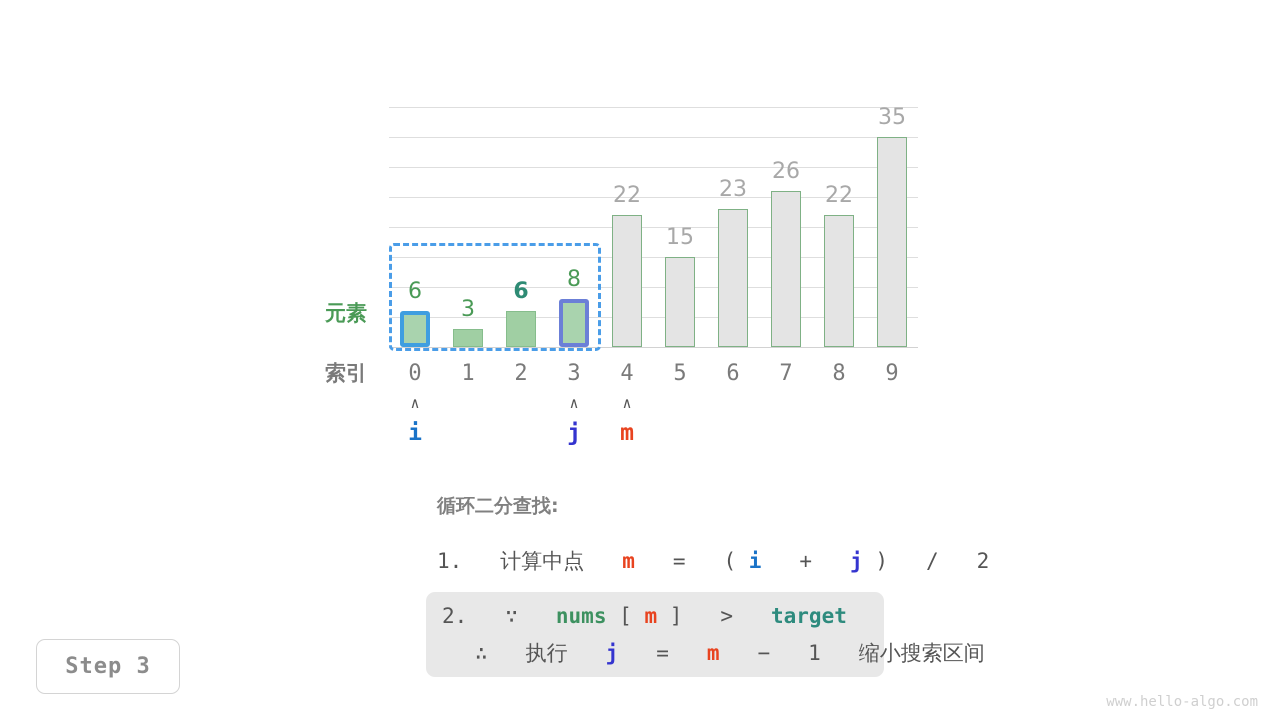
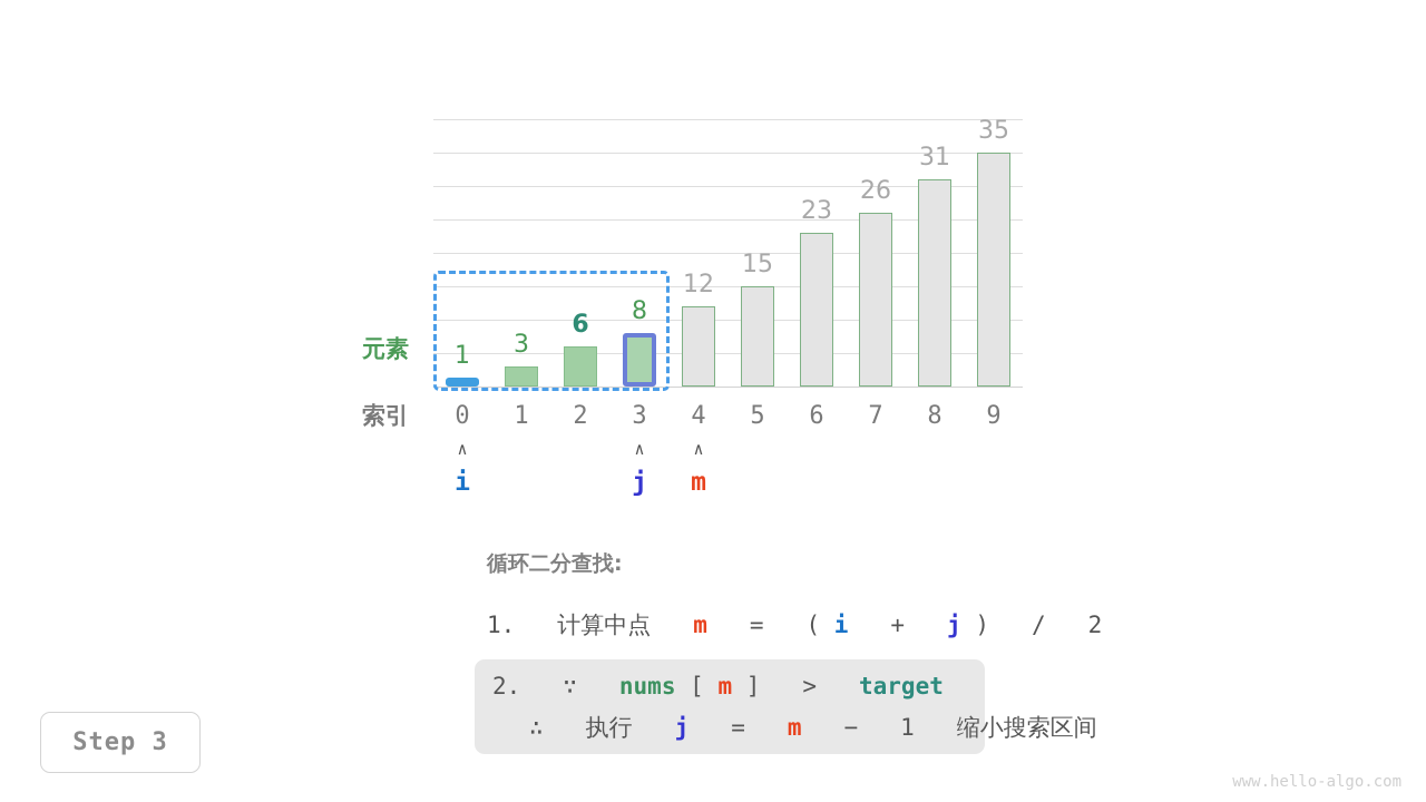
0: 6 -> 1
4: 22 -> 12
8: 22 -> 31
